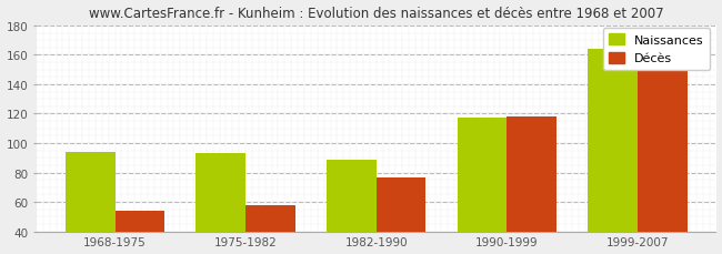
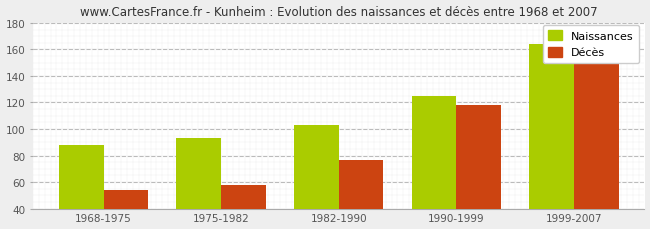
Naissances/1968-1975: 94 -> 88
Naissances/1982-1990: 89 -> 103
Naissances/1990-1999: 117 -> 125
